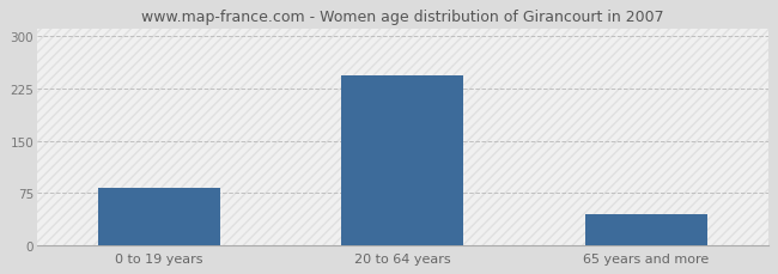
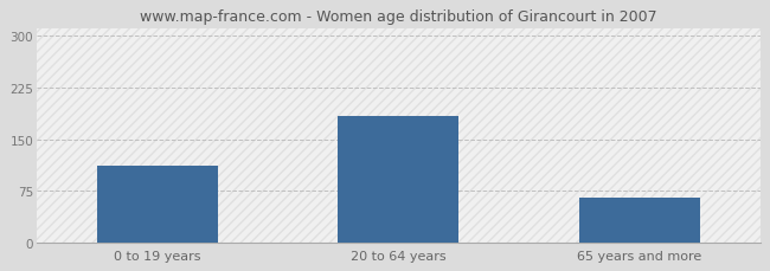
0 to 19 years: 83 -> 112
20 to 64 years: 243 -> 184
65 years and more: 45 -> 66
